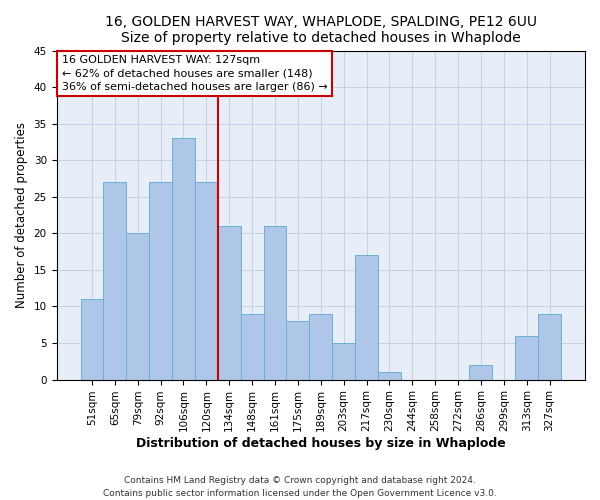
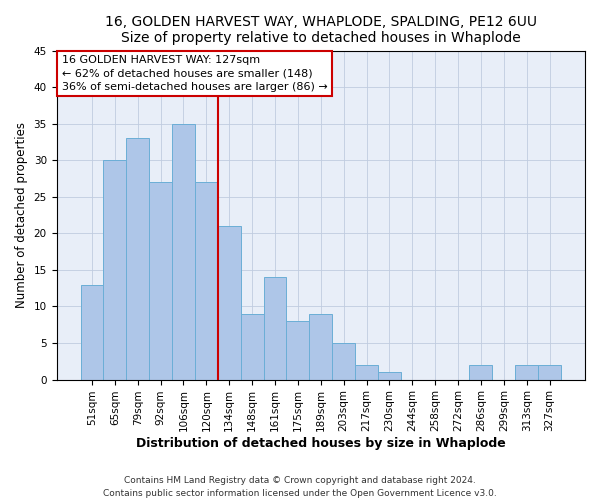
51sqm: 11 -> 13
65sqm: 27 -> 30
79sqm: 20 -> 33
106sqm: 33 -> 35
161sqm: 21 -> 14
217sqm: 17 -> 2
313sqm: 6 -> 2
327sqm: 9 -> 2
